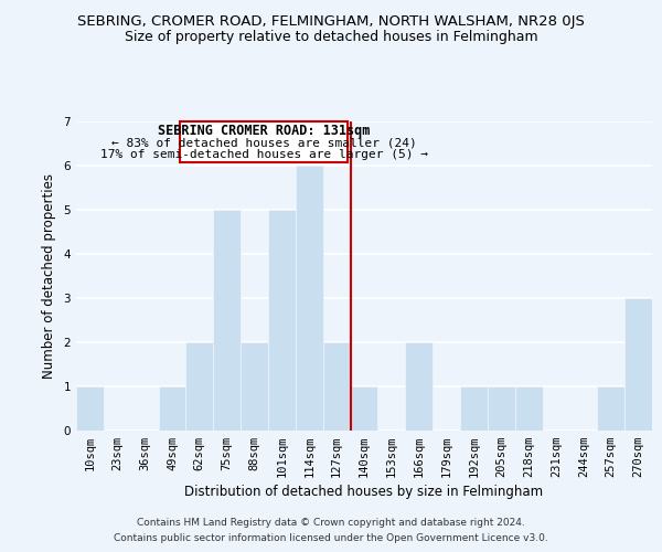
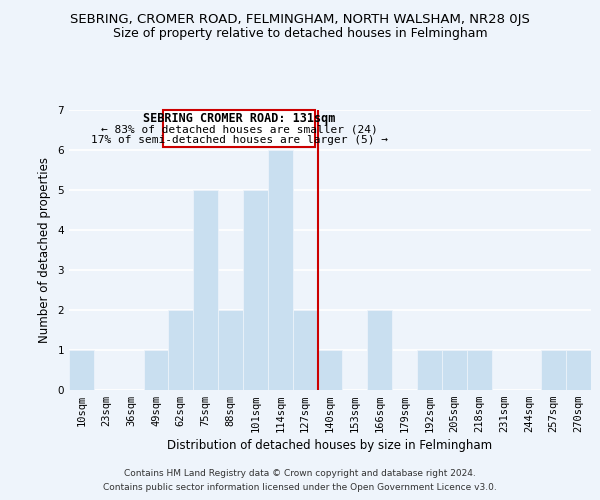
270sqm: 3 -> 1
